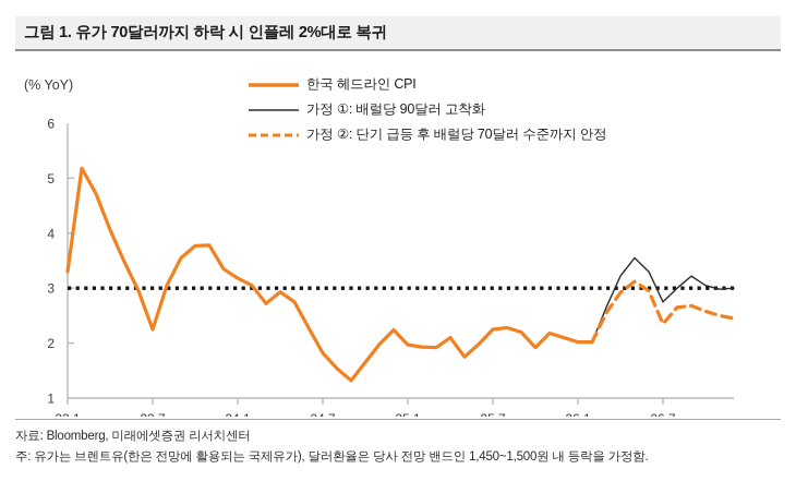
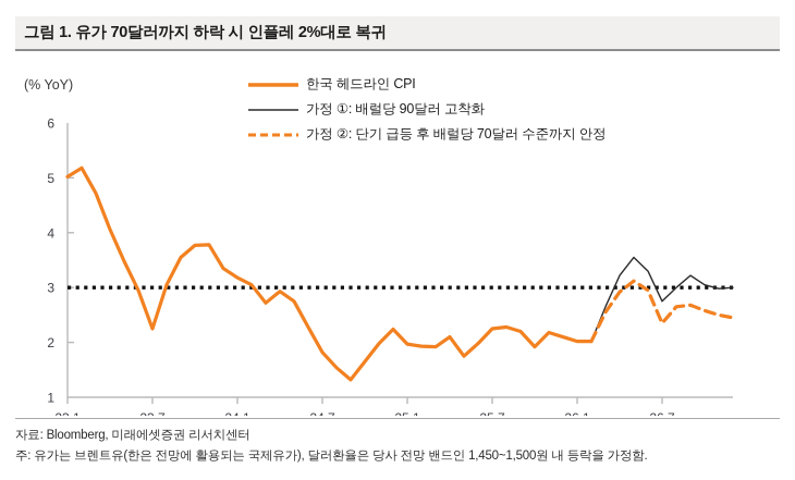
한국 헤드라인 CPI/23.1: 3.3 -> 5.0
